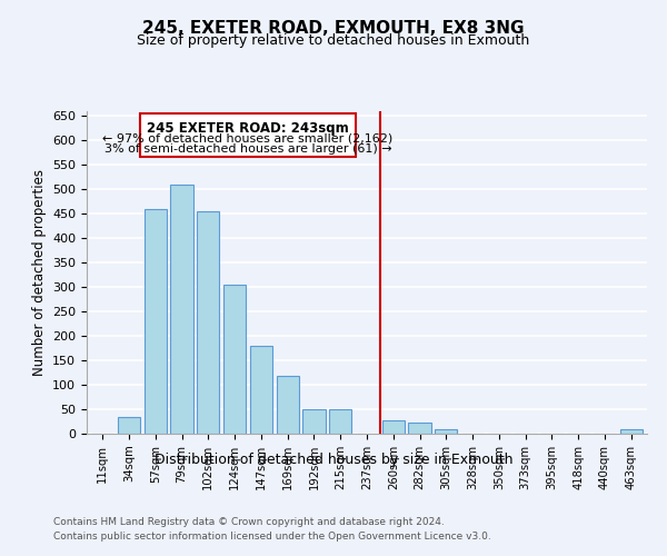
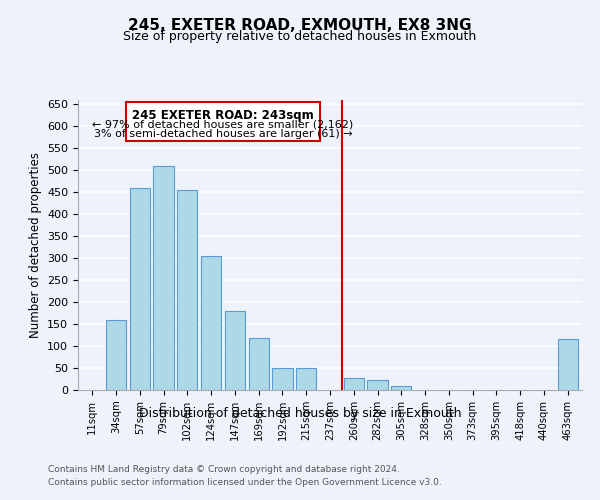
34sqm: 35 -> 160
463sqm: 8 -> 115
